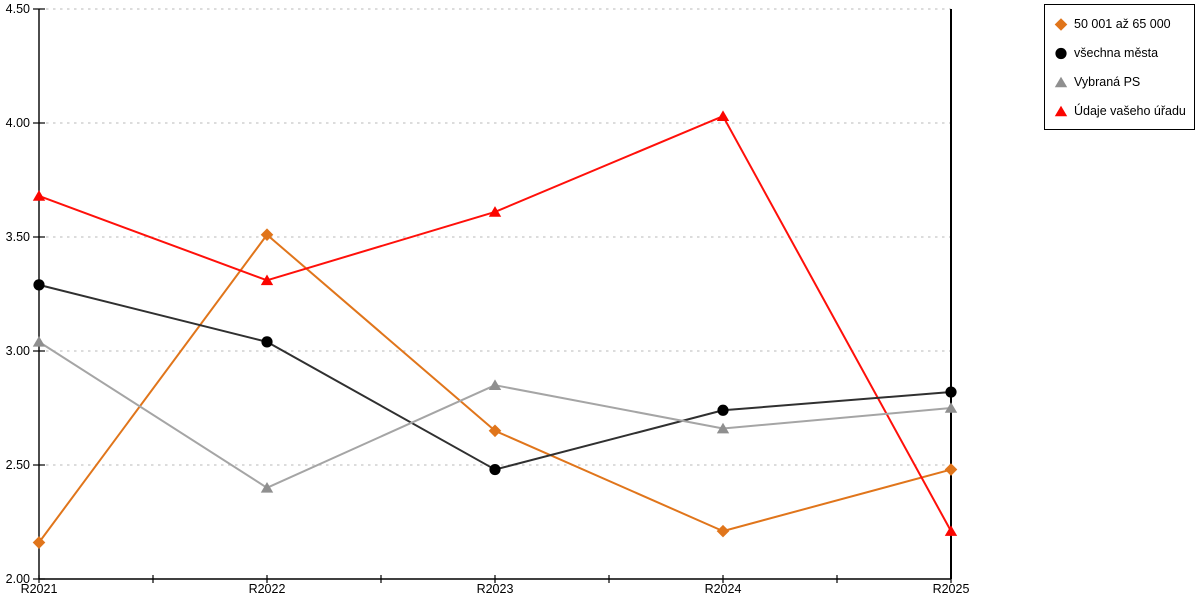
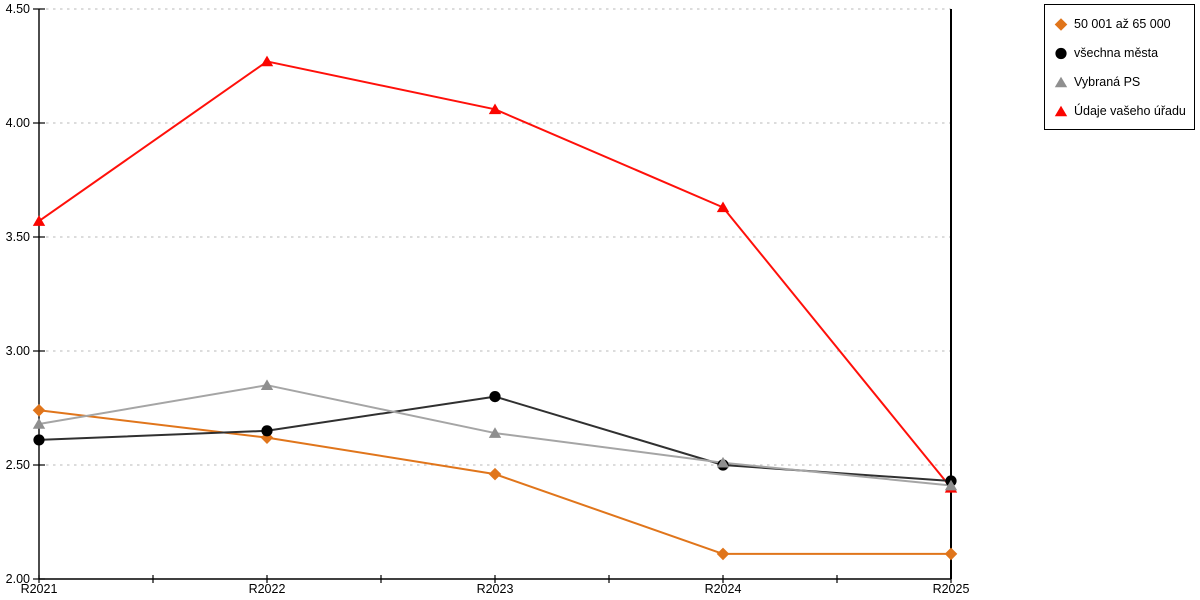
50 001 až 65 000/R2021: 2.16 -> 2.74
všechna města/R2021: 3.29 -> 2.61
Vybraná PS/R2021: 3.04 -> 2.68
Údaje vašeho úřadu/R2021: 3.68 -> 3.57
50 001 až 65 000/R2022: 3.51 -> 2.62
všechna města/R2022: 3.04 -> 2.65
Vybraná PS/R2022: 2.40 -> 2.85
Údaje vašeho úřadu/R2022: 3.31 -> 4.27
50 001 až 65 000/R2023: 2.65 -> 2.46
všechna města/R2023: 2.48 -> 2.80
Vybraná PS/R2023: 2.85 -> 2.64
Údaje vašeho úřadu/R2023: 3.61 -> 4.06
50 001 až 65 000/R2024: 2.21 -> 2.11
všechna města/R2024: 2.74 -> 2.50
Vybraná PS/R2024: 2.66 -> 2.51
Údaje vašeho úřadu/R2024: 4.03 -> 3.63
50 001 až 65 000/R2025: 2.48 -> 2.11
všechna města/R2025: 2.82 -> 2.43
Vybraná PS/R2025: 2.75 -> 2.41
Údaje vašeho úřadu/R2025: 2.21 -> 2.40
